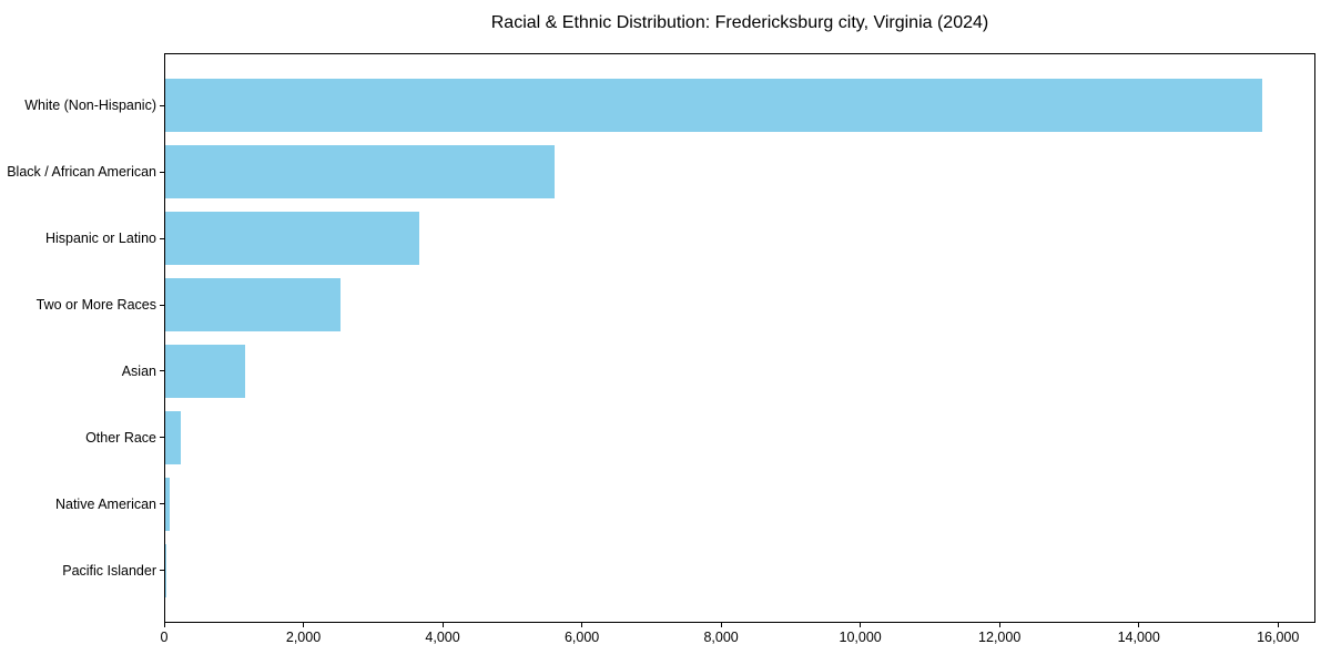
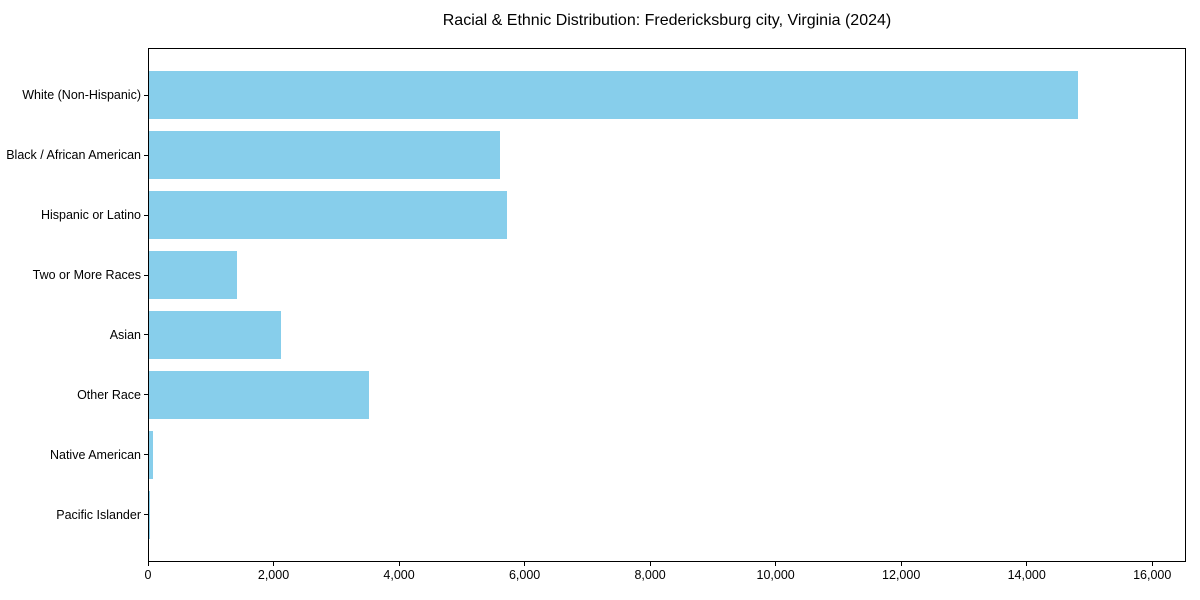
White (Non-Hispanic): 15800 -> 14800
Hispanic or Latino: 3600 -> 5700
Two or More Races: 2500 -> 1400
Asian: 1200 -> 2100
Other Race: 200 -> 3500
